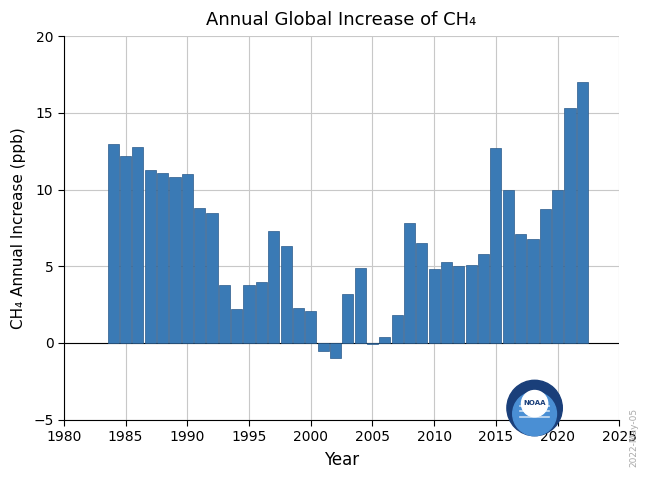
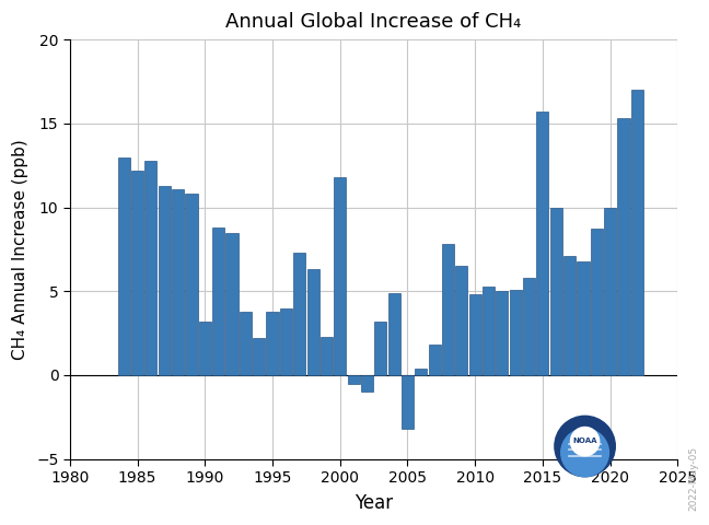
1990: 11.0 -> 3.2
2000: 2.1 -> 11.8
2005: -0.1 -> -3.2
2015: 12.7 -> 15.7
